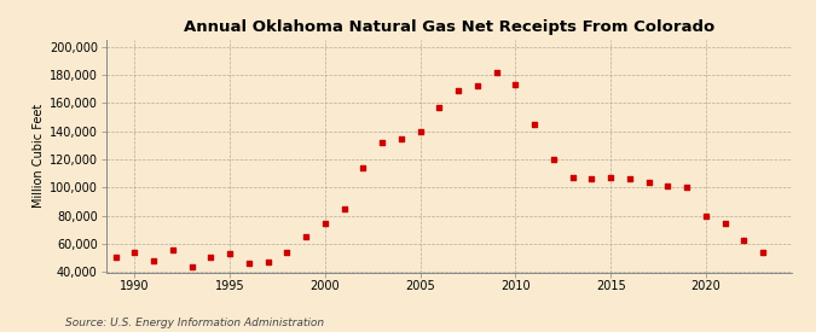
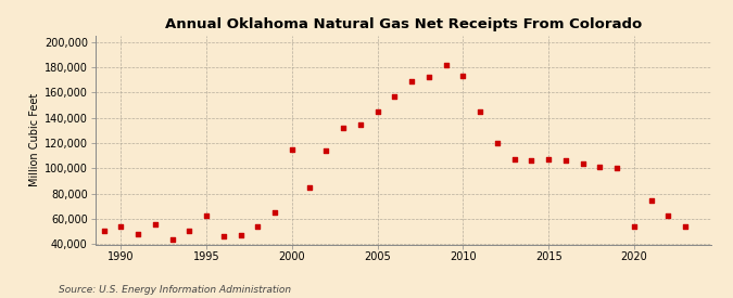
1995: 53,000 -> 63,000
2000: 75,000 -> 115,000
2005: 140,000 -> 145,000
2020: 80,000 -> 54,000
